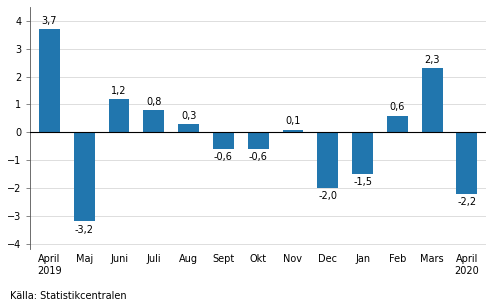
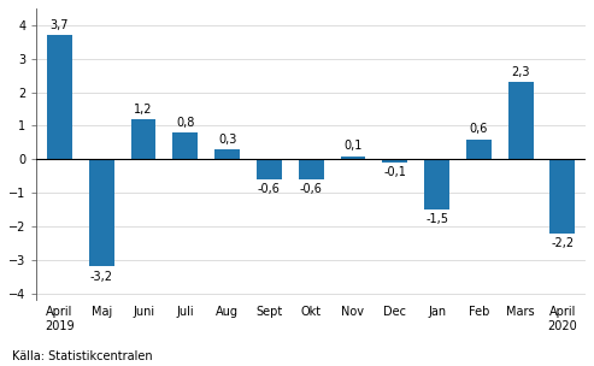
Dec: -2,0 -> -0,1
